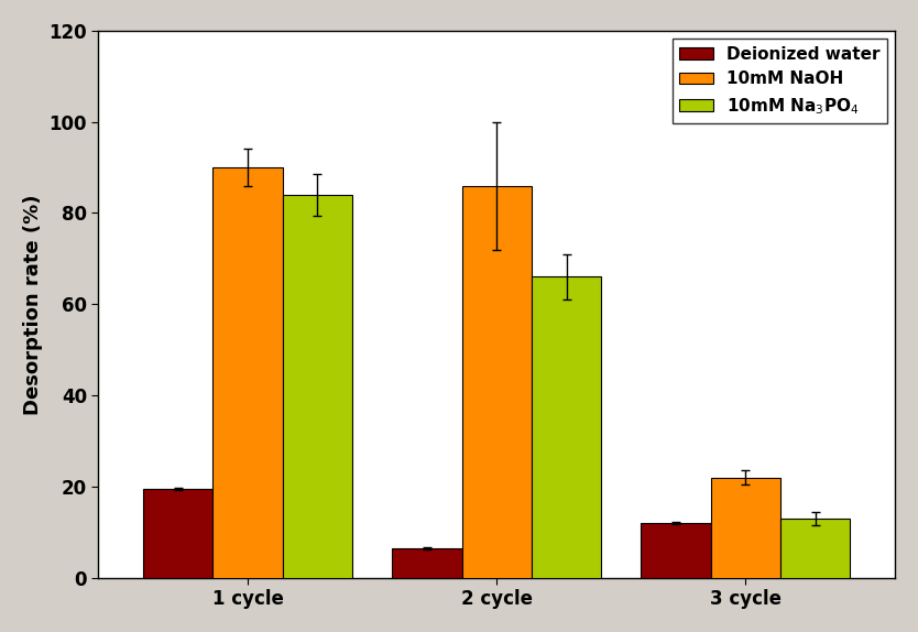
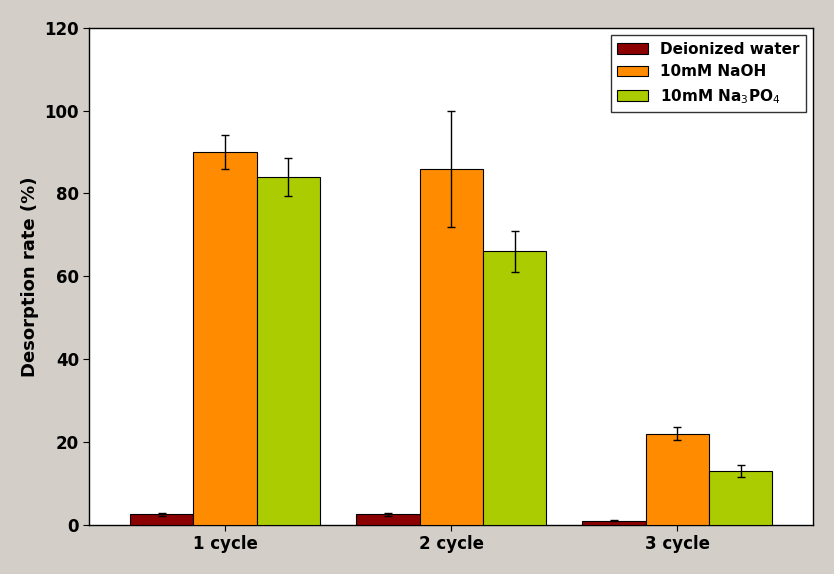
Deionized water/1 cycle: 19.5 -> 2.5
Deionized water/2 cycle: 6.5 -> 2.5
Deionized water/3 cycle: 12.0 -> 1.0
